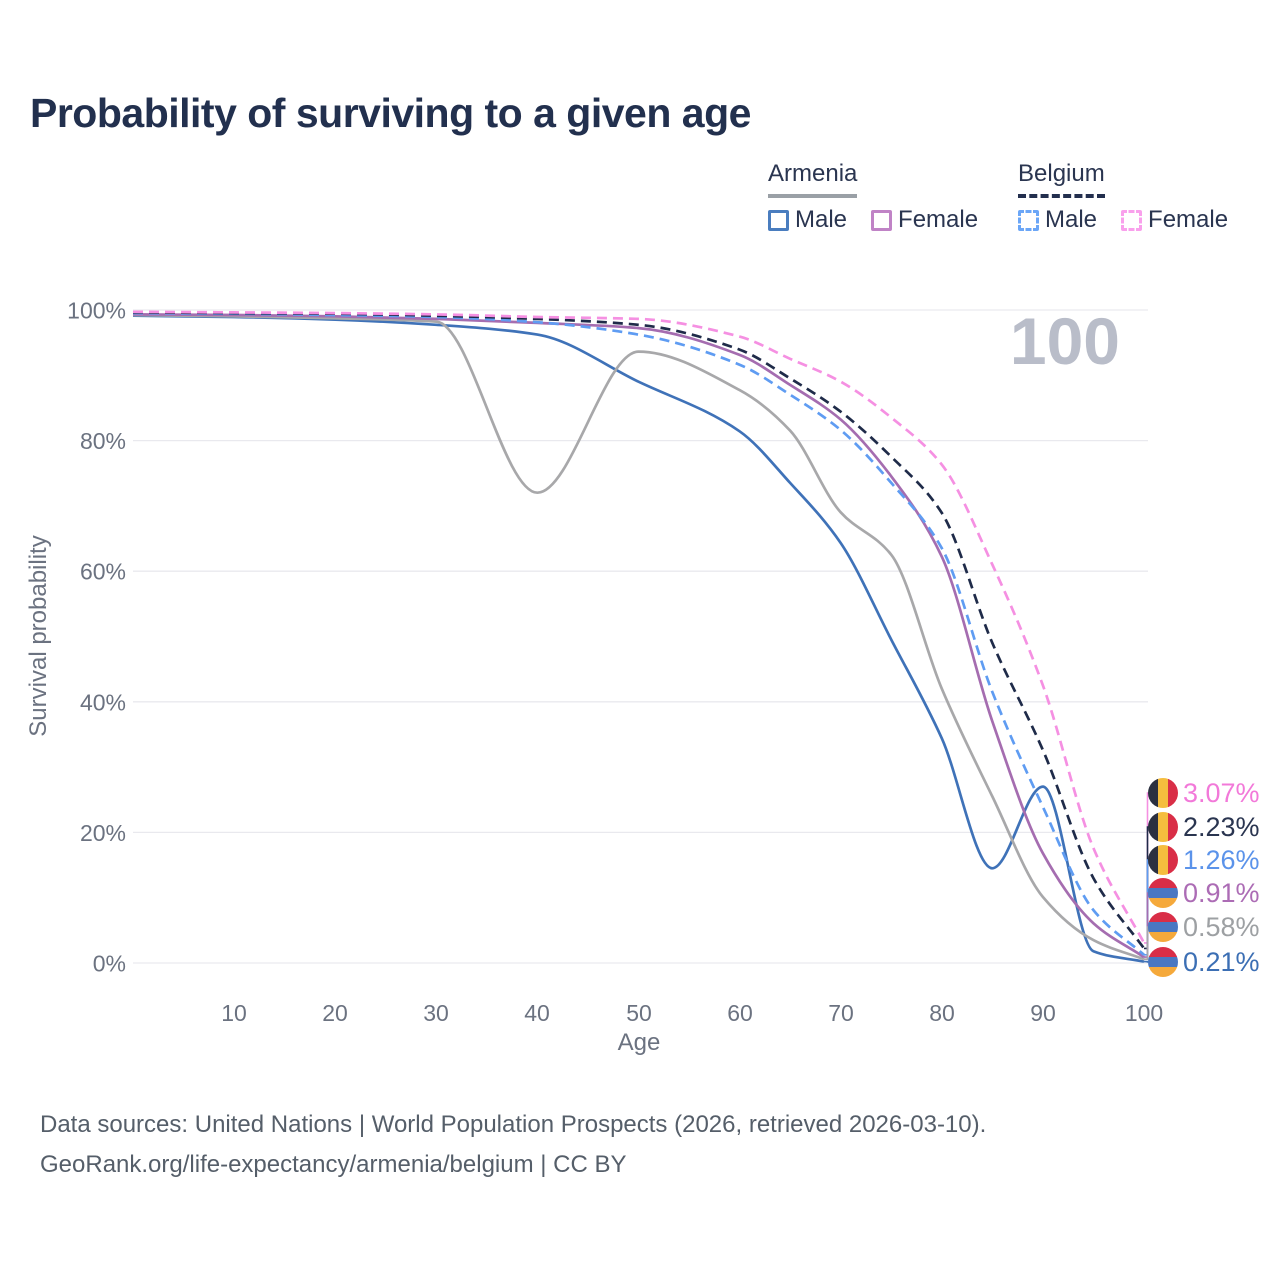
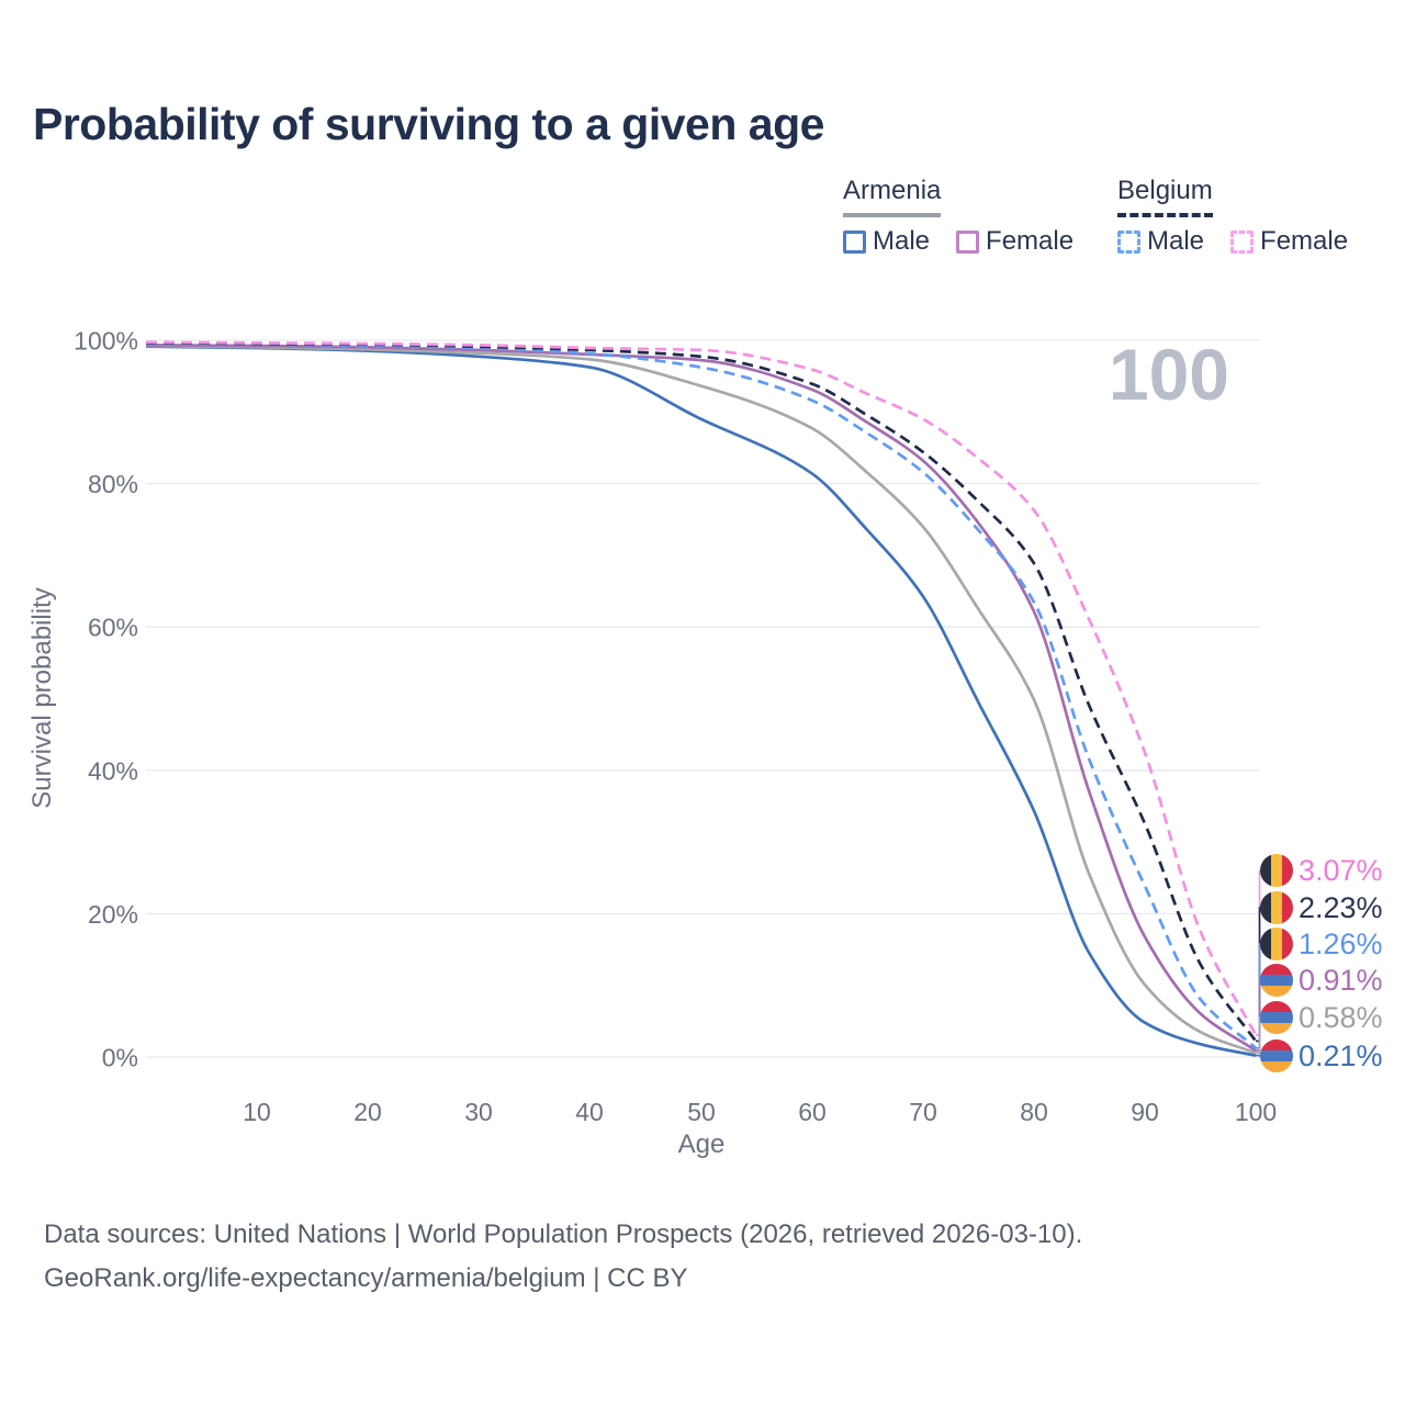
Armenia/40: 72% -> 97%
Armenia/70: 69% -> 74%
Armenia/80: 42% -> 50%
Armenia Male/90: 27% -> 5%
